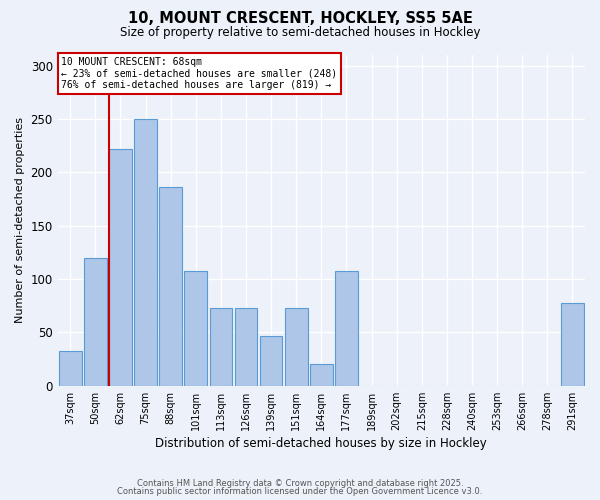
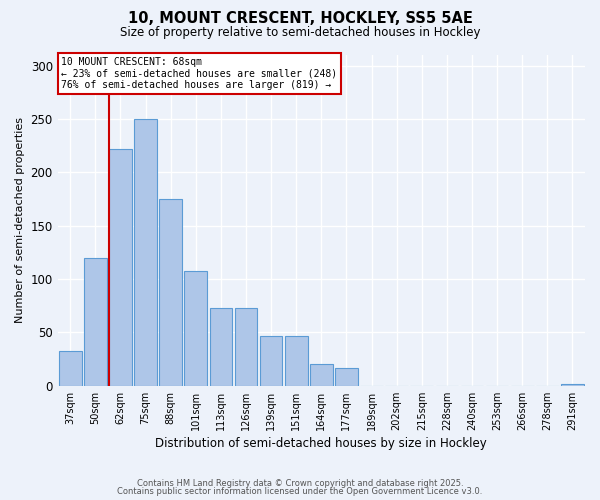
88sqm: 186 -> 175
151sqm: 73 -> 47
177sqm: 108 -> 17
291sqm: 78 -> 2
